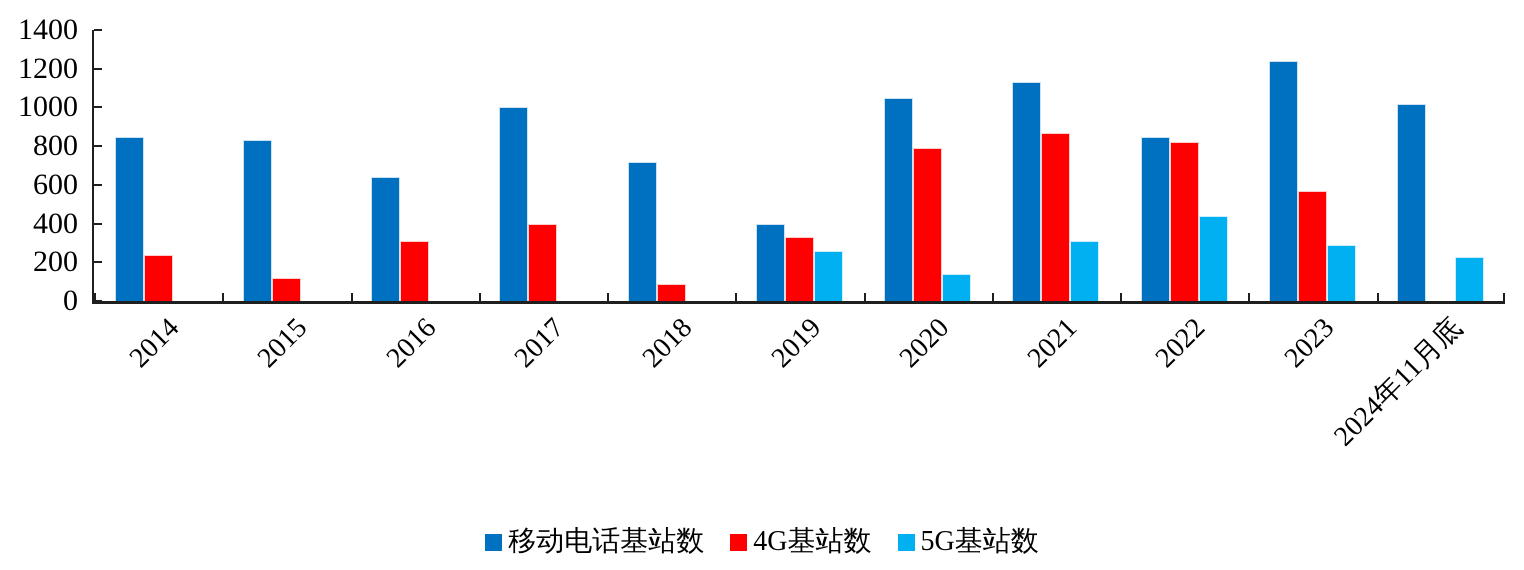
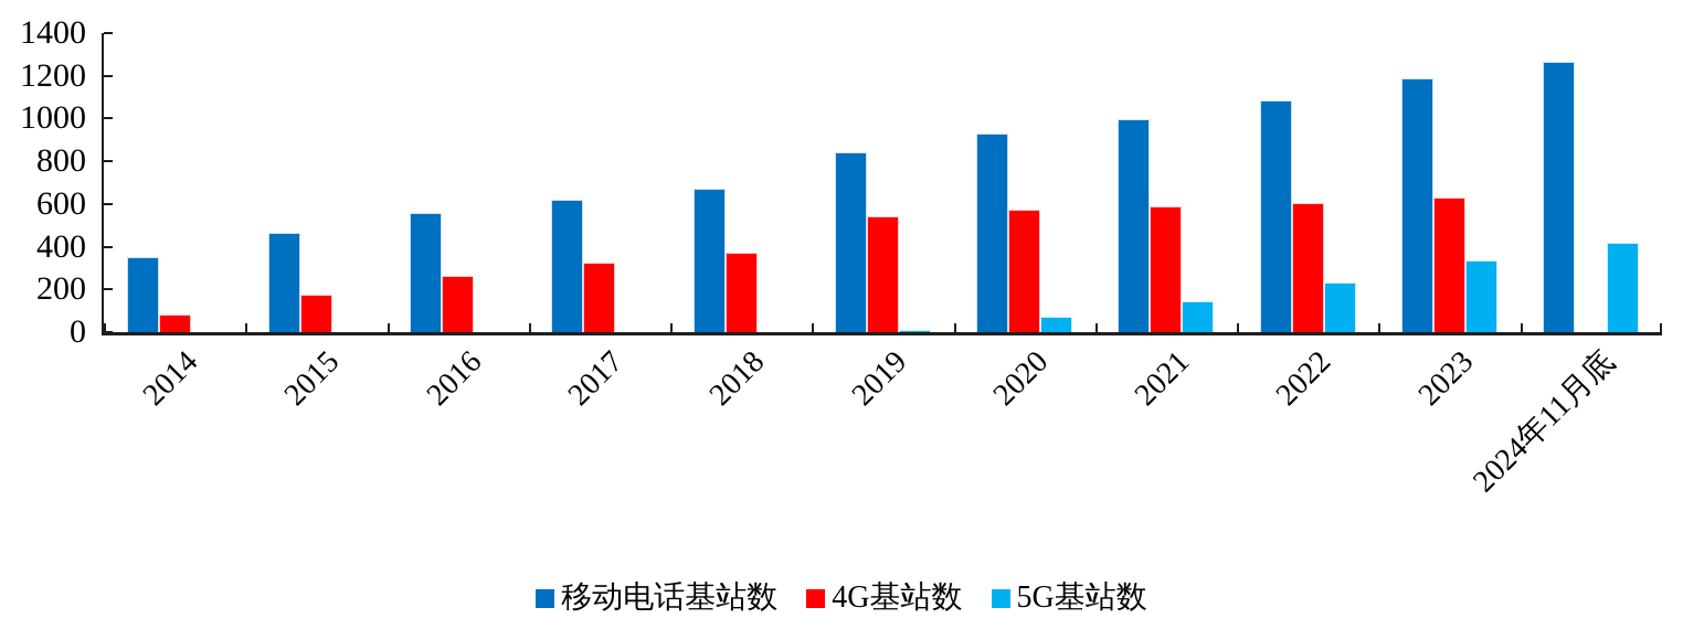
移动电话基站数/2014: 850 -> 350
4G基站数/2014: 240 -> 80
移动电话基站数/2015: 830 -> 470
4G基站数/2015: 120 -> 180
移动电话基站数/2016: 640 -> 560
4G基站数/2016: 310 -> 260
移动电话基站数/2017: 1000 -> 620
4G基站数/2017: 400 -> 330
移动电话基站数/2018: 720 -> 670
4G基站数/2018: 90 -> 370
移动电话基站数/2019: 400 -> 840
4G基站数/2019: 330 -> 540
5G基站数/2019: 260 -> 10
移动电话基站数/2020: 1050 -> 930
4G基站数/2020: 790 -> 580
5G基站数/2020: 140 -> 70
移动电话基站数/2021: 1130 -> 1000
4G基站数/2021: 870 -> 590
5G基站数/2021: 310 -> 140
移动电话基站数/2022: 850 -> 1080
4G基站数/2022: 820 -> 600
5G基站数/2022: 440 -> 230
移动电话基站数/2023: 1240 -> 1190
4G基站数/2023: 570 -> 630
5G基站数/2023: 290 -> 340
移动电话基站数/2024年11月底: 1020 -> 1260
5G基站数/2024年11月底: 230 -> 420
